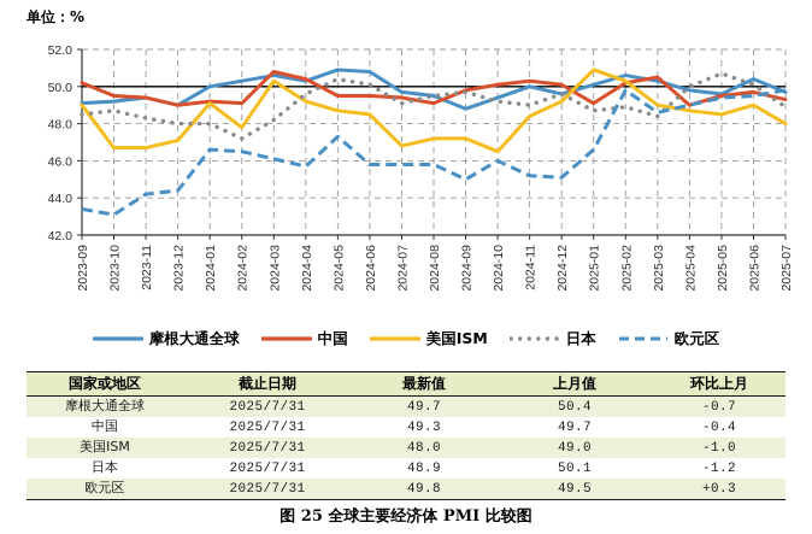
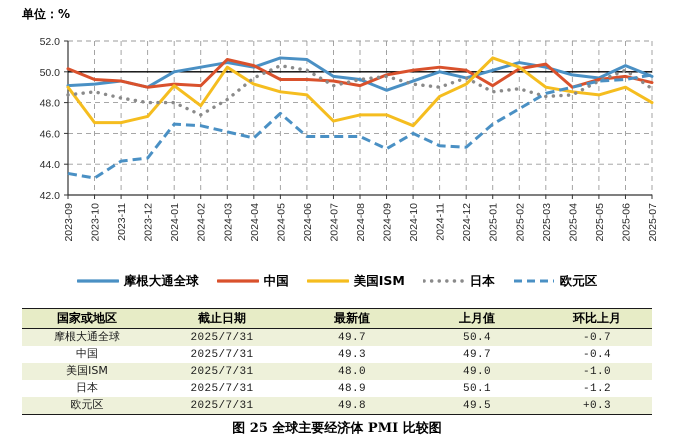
欧元区/2025-02: 49.8 -> 47.6
日本/2025-04: 50.0 -> 48.5
日本/2025-05: 50.7 -> 49.4
